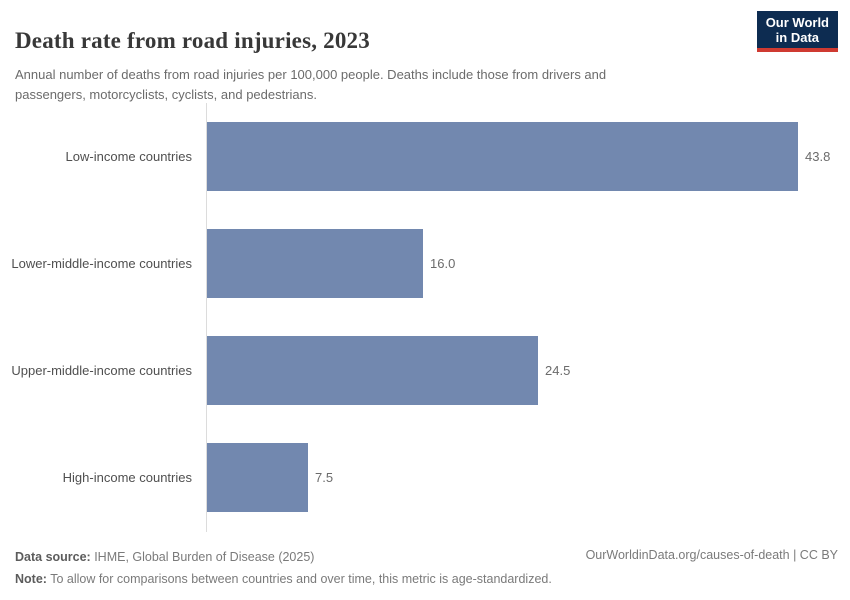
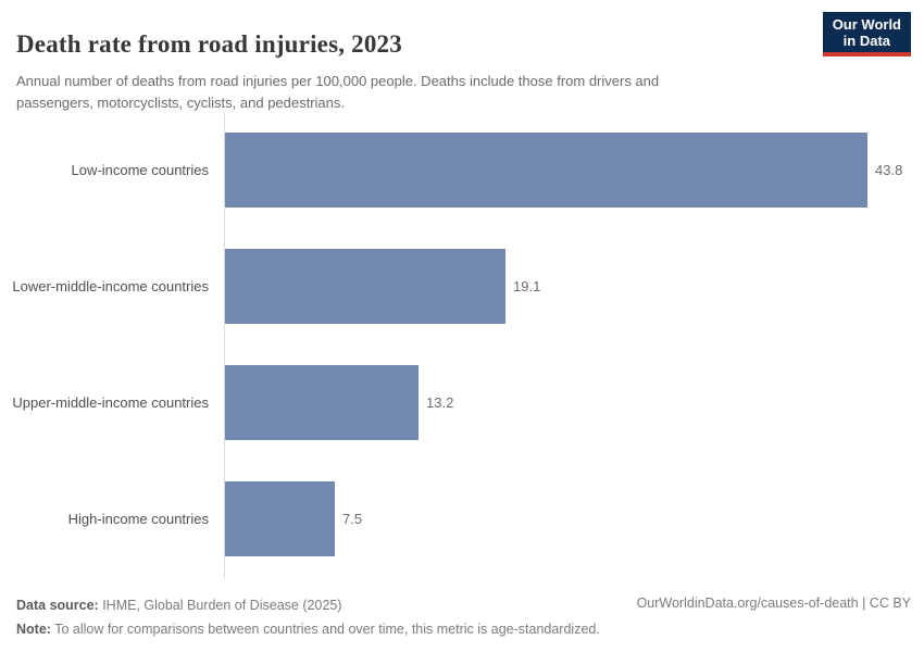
Lower-middle-income countries: 16.0 -> 19.1
Upper-middle-income countries: 24.5 -> 13.2
